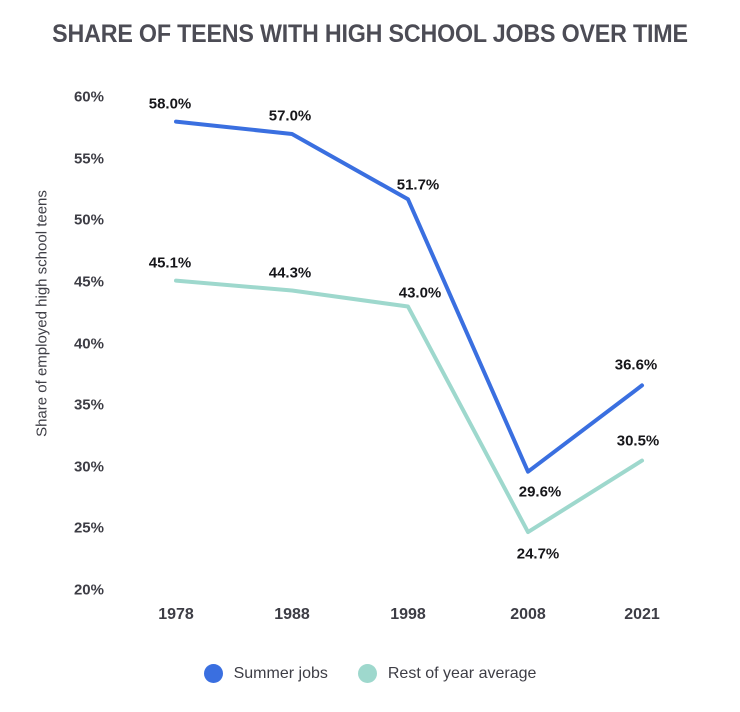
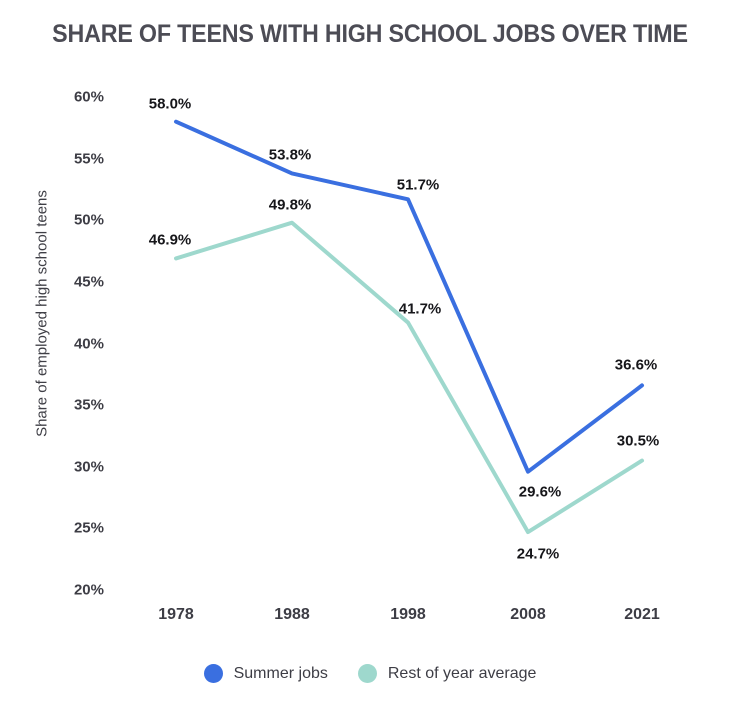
Rest of year average/1978: 45.1% -> 46.9%
Summer jobs/1988: 57.0% -> 53.8%
Rest of year average/1988: 44.3% -> 49.8%
Rest of year average/1998: 43.0% -> 41.7%
